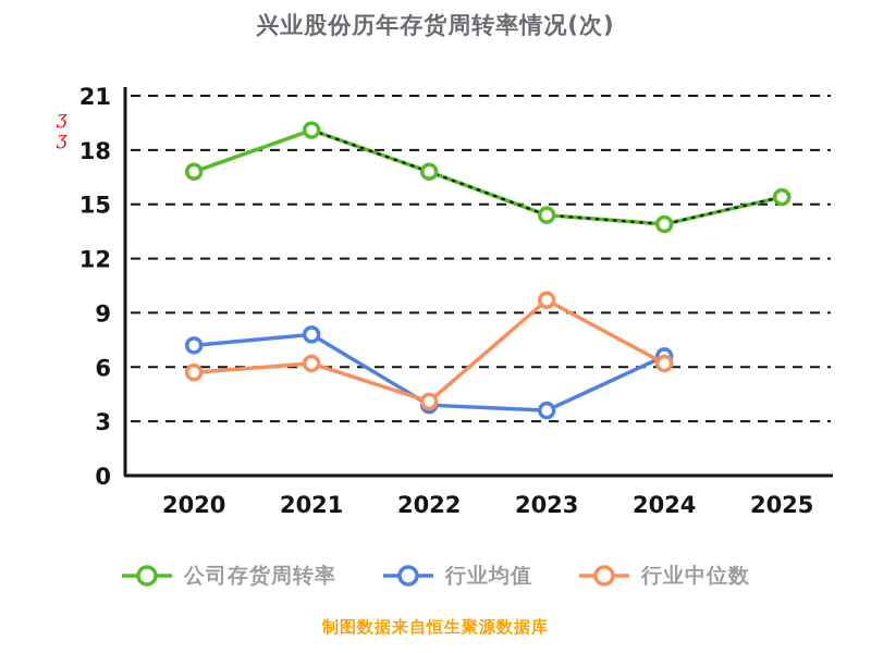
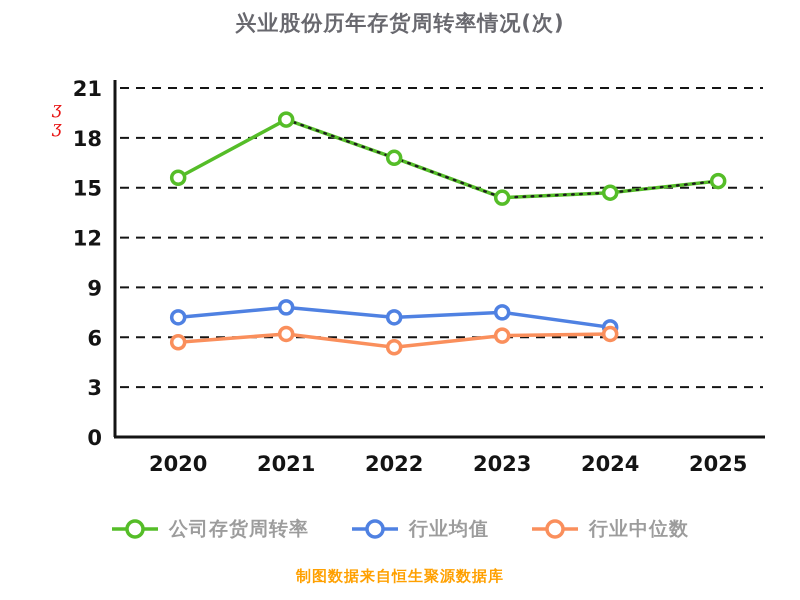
公司存货周转率/2020: 16.8 -> 15.6
行业均值/2022: 3.9 -> 7.2
行业中位数/2022: 4.1 -> 5.4
行业均值/2023: 3.6 -> 7.5
行业中位数/2023: 9.7 -> 6.1
公司存货周转率/2024: 13.9 -> 14.7
